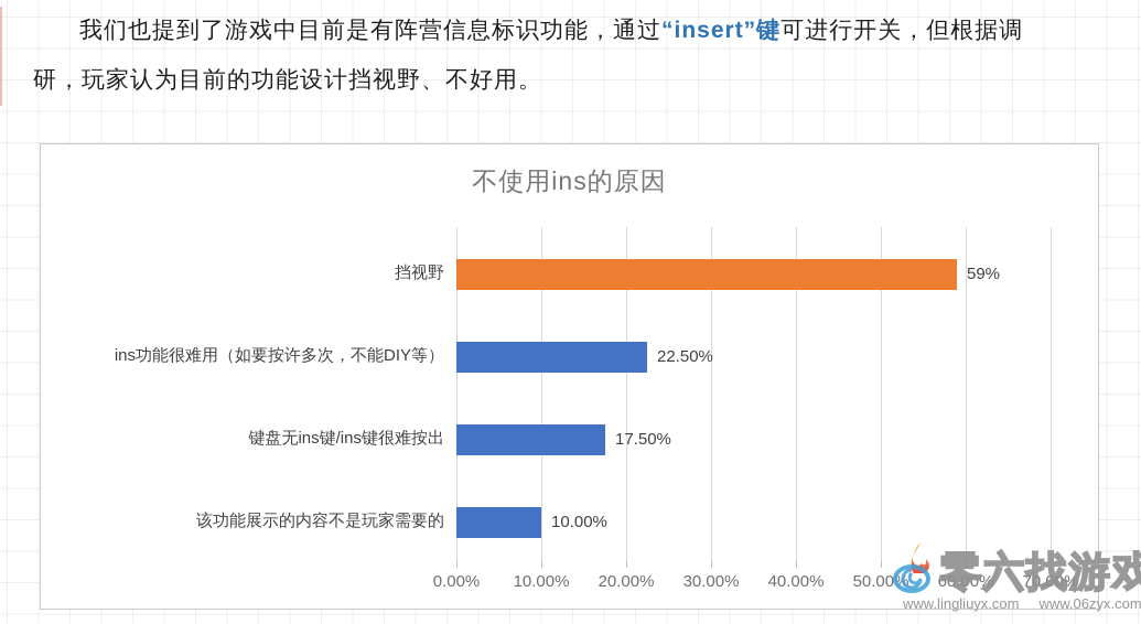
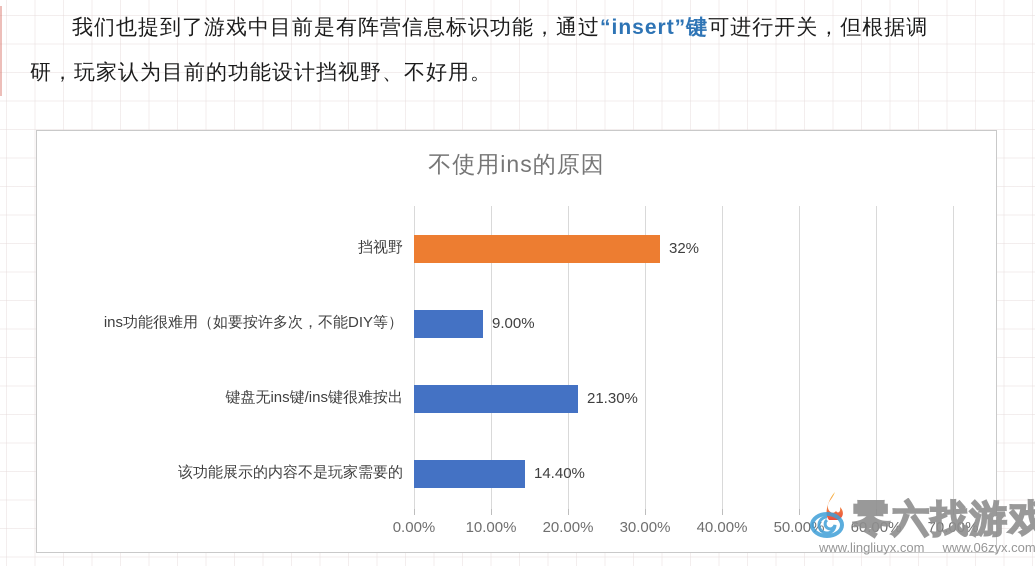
挡视野: 59% -> 32%
ins功能很难用（如要按许多次，不能DIY等）: 22.50% -> 9.00%
键盘无ins键/ins键很难按出: 17.50% -> 21.30%
该功能展示的内容不是玩家需要的: 10.00% -> 14.40%
